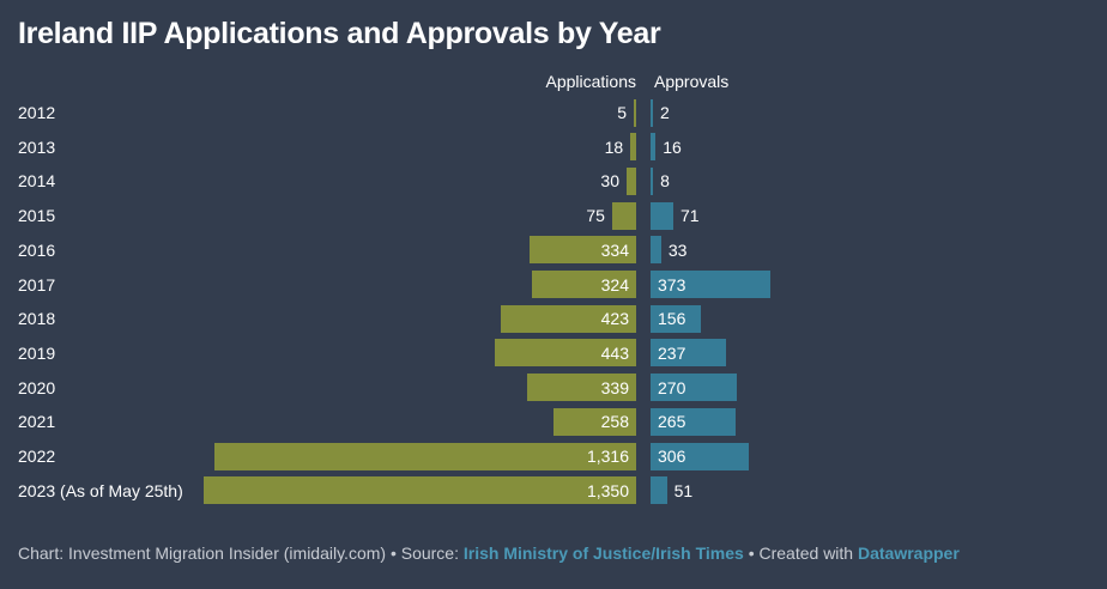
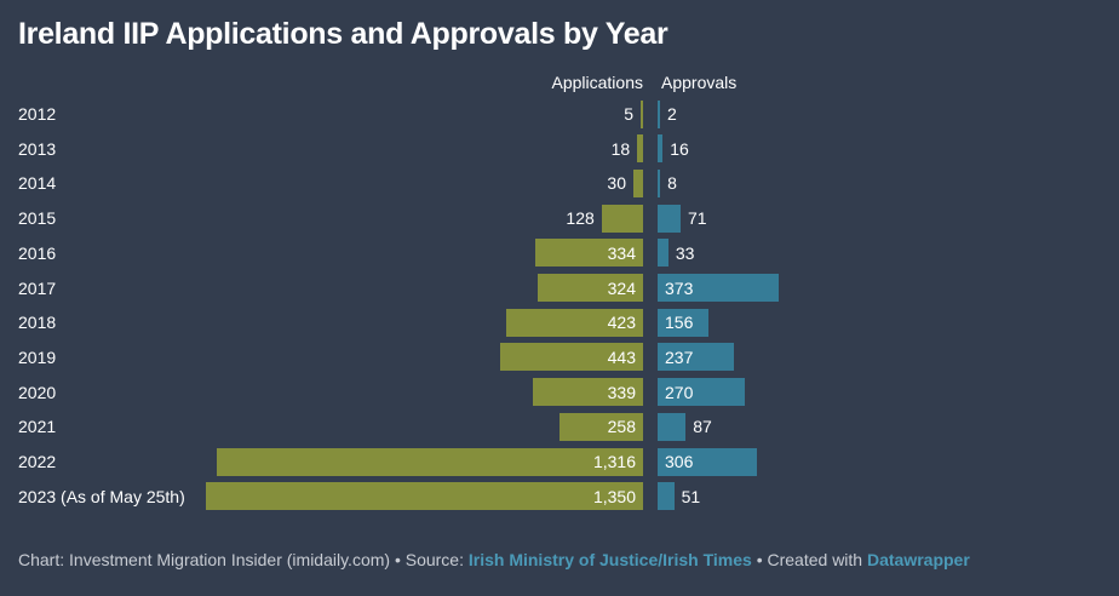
Applications/2015: 75 -> 128
Approvals/2021: 265 -> 87
